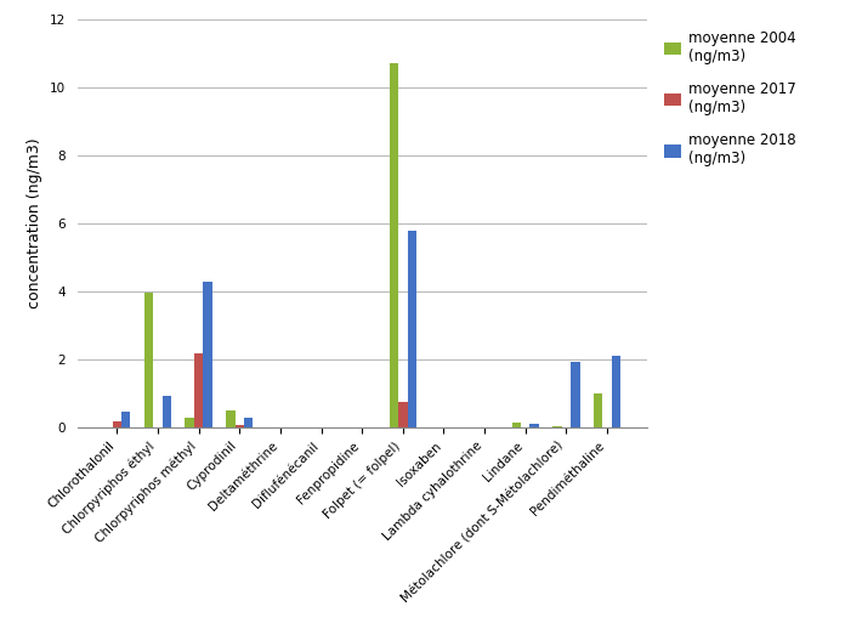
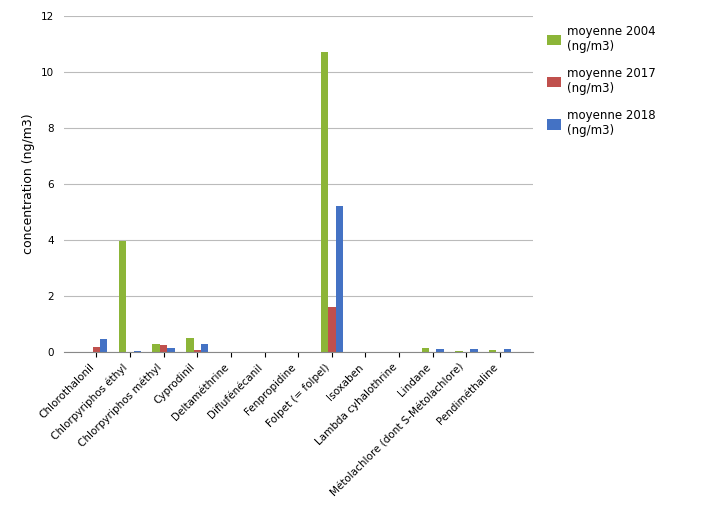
moyenne 2018 (ng/m3)/Chlorpyriphos éthyl: 0.95 -> 0.04
moyenne 2017 (ng/m3)/Chlorpyriphos méthyl: 2.20 -> 0.27
moyenne 2018 (ng/m3)/Chlorpyriphos méthyl: 4.30 -> 0.15
moyenne 2017 (ng/m3)/Folpet (= folpel): 0.75 -> 1.62
moyenne 2018 (ng/m3)/Folpet (= folpel): 5.80 -> 5.20
moyenne 2018 (ng/m3)/Métolachlore (dont S-Métolachlore): 1.95 -> 0.10
moyenne 2004 (ng/m3)/Pendiméthaline: 1.00 -> 0.07
moyenne 2018 (ng/m3)/Pendiméthaline: 2.10 -> 0.10
